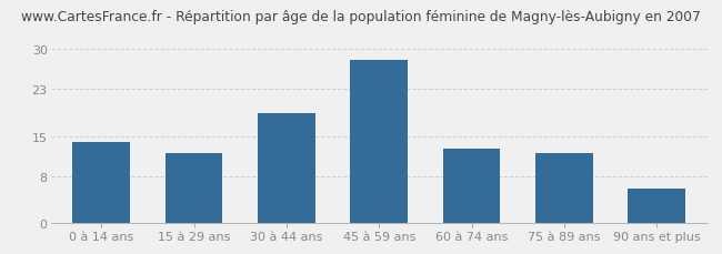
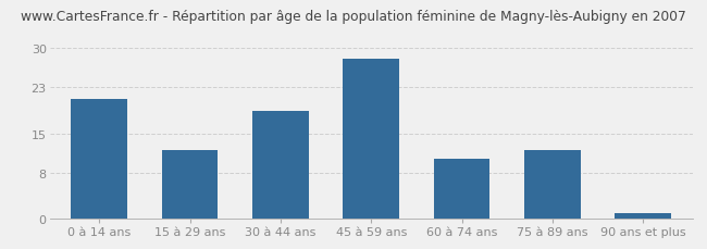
0 à 14 ans: 14.0 -> 21.0
60 à 74 ans: 12.8 -> 10.5
90 ans et plus: 6.0 -> 1.0
